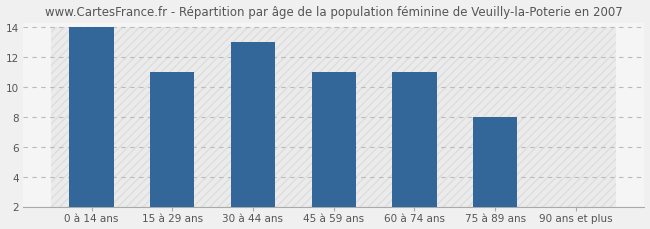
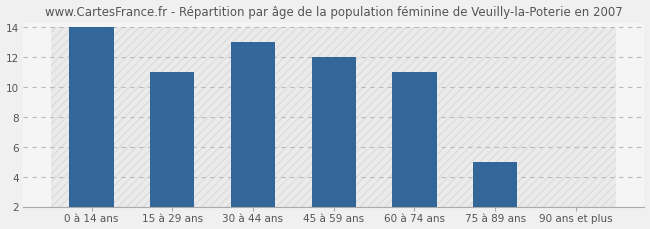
45 à 59 ans: 11 -> 12
75 à 89 ans: 8 -> 5
